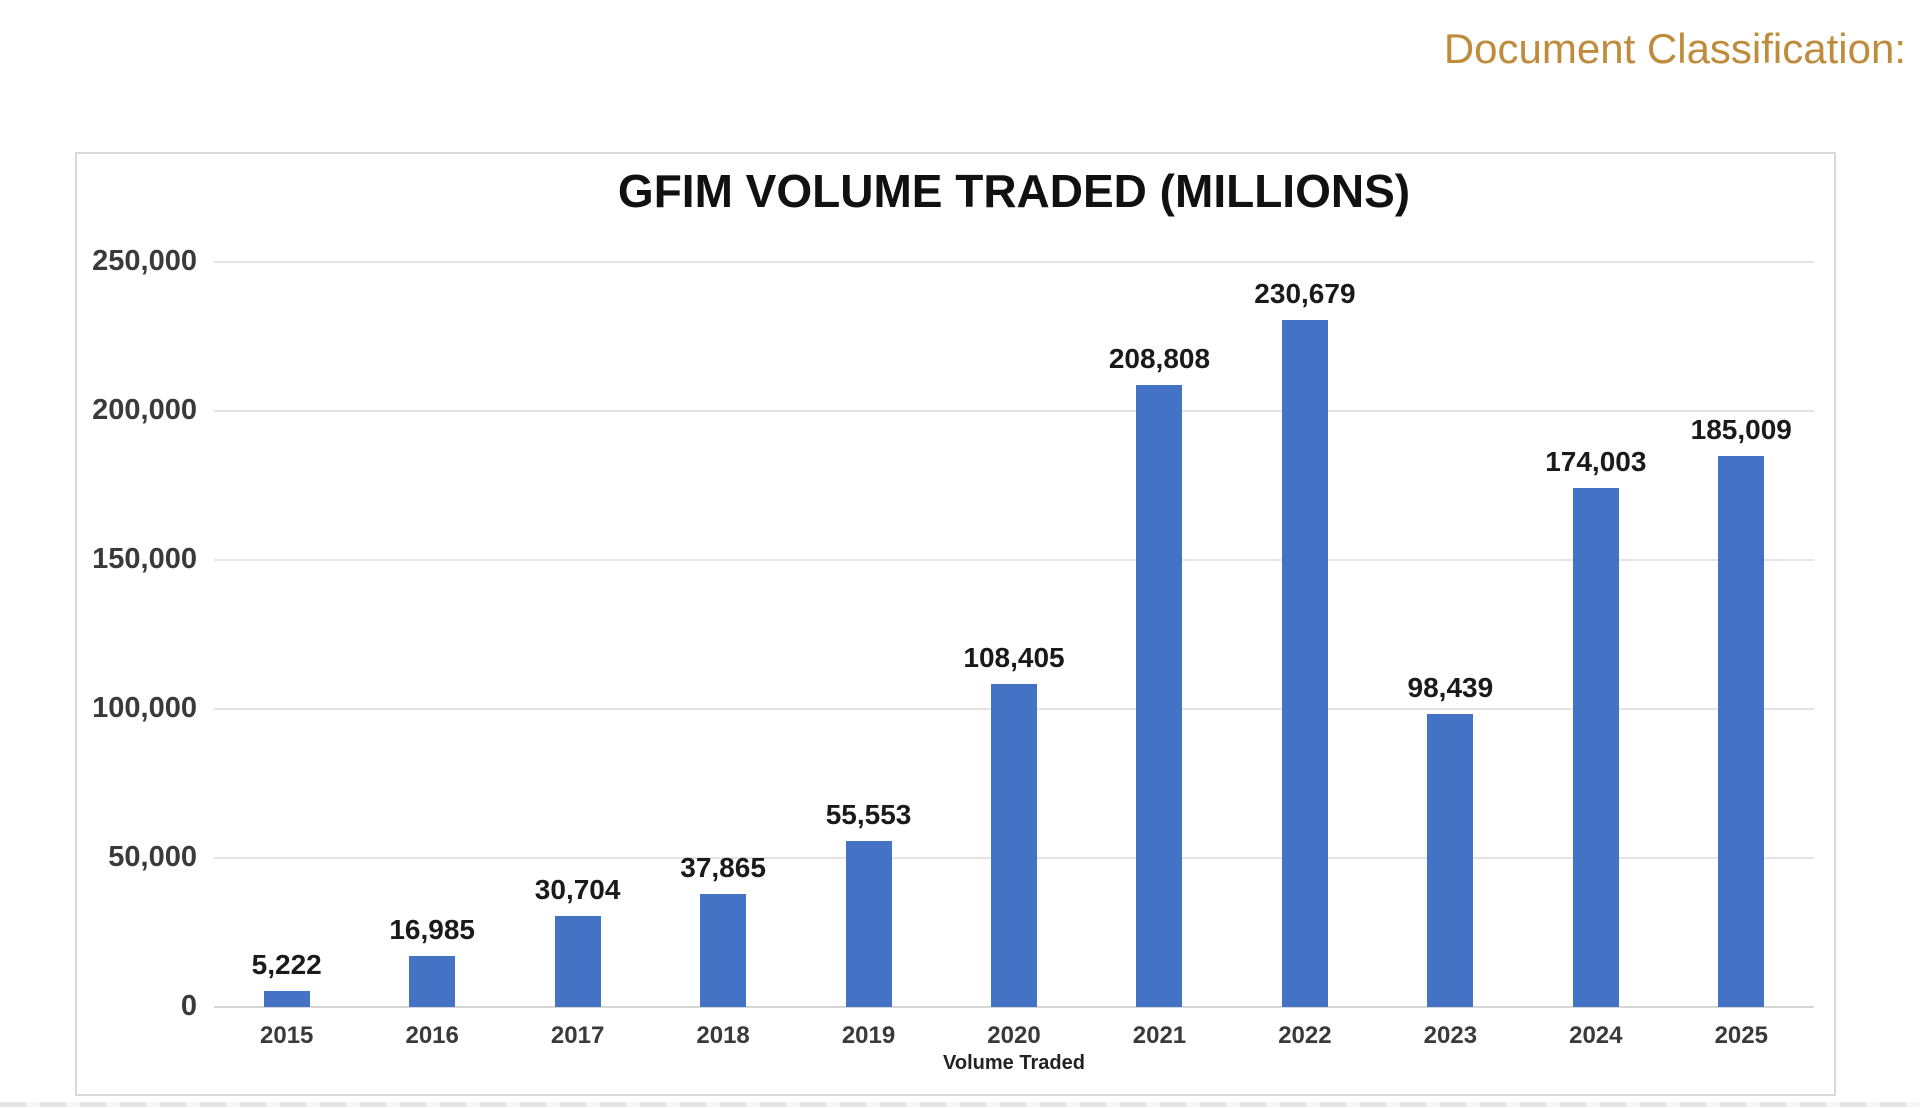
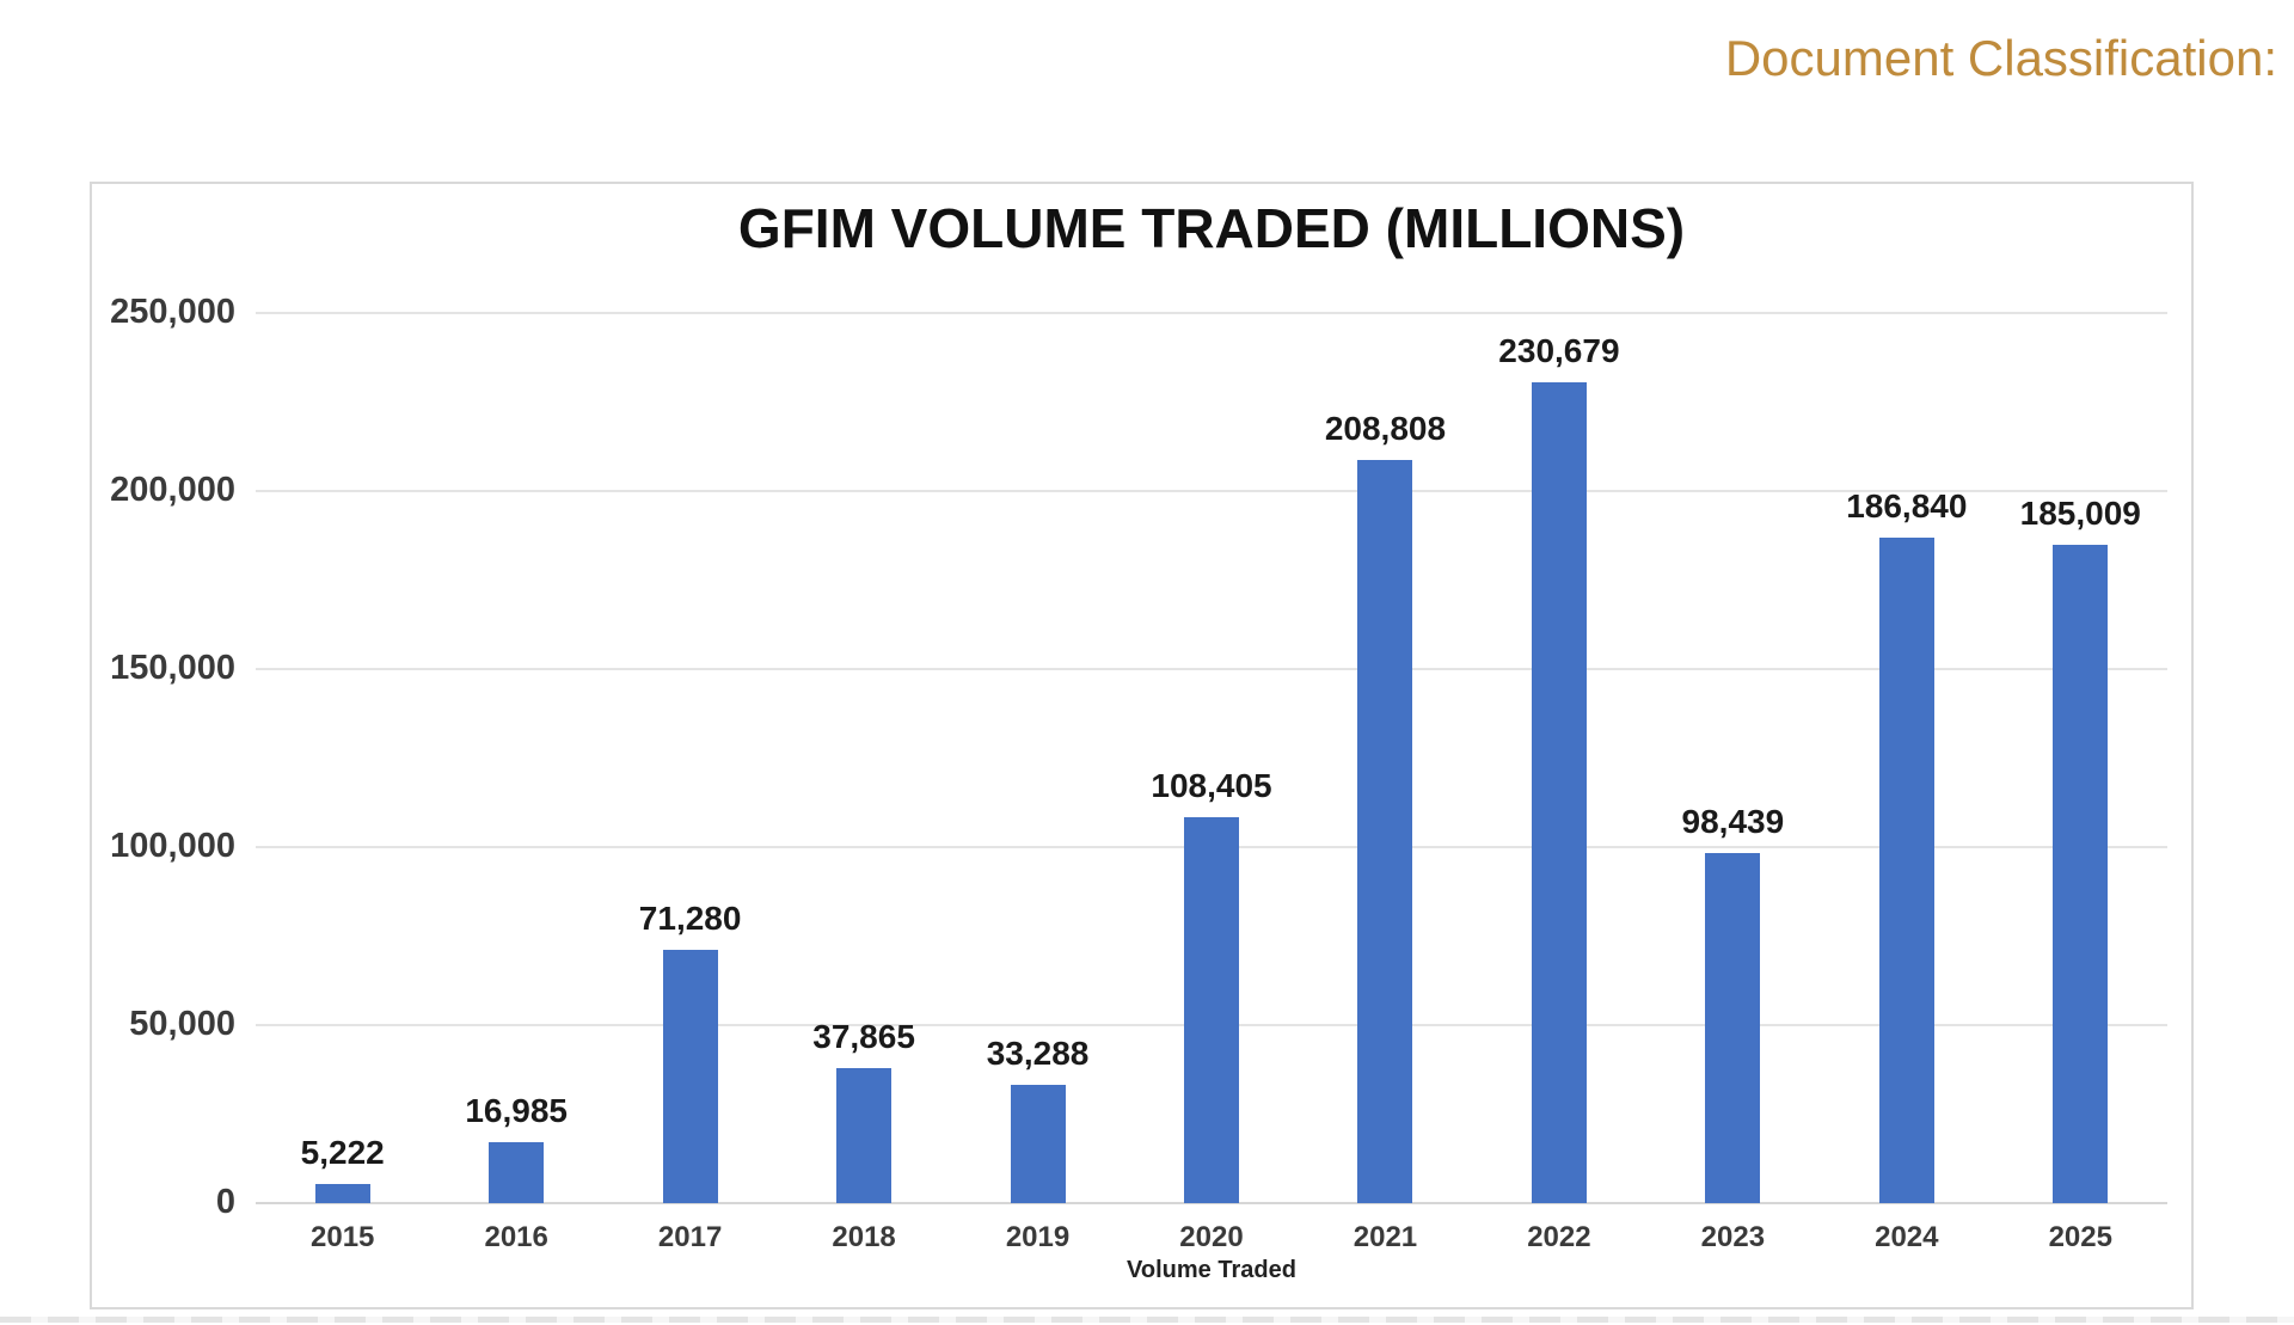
2017: 30,704 -> 71,280
2019: 55,553 -> 33,288
2024: 174,003 -> 186,840
